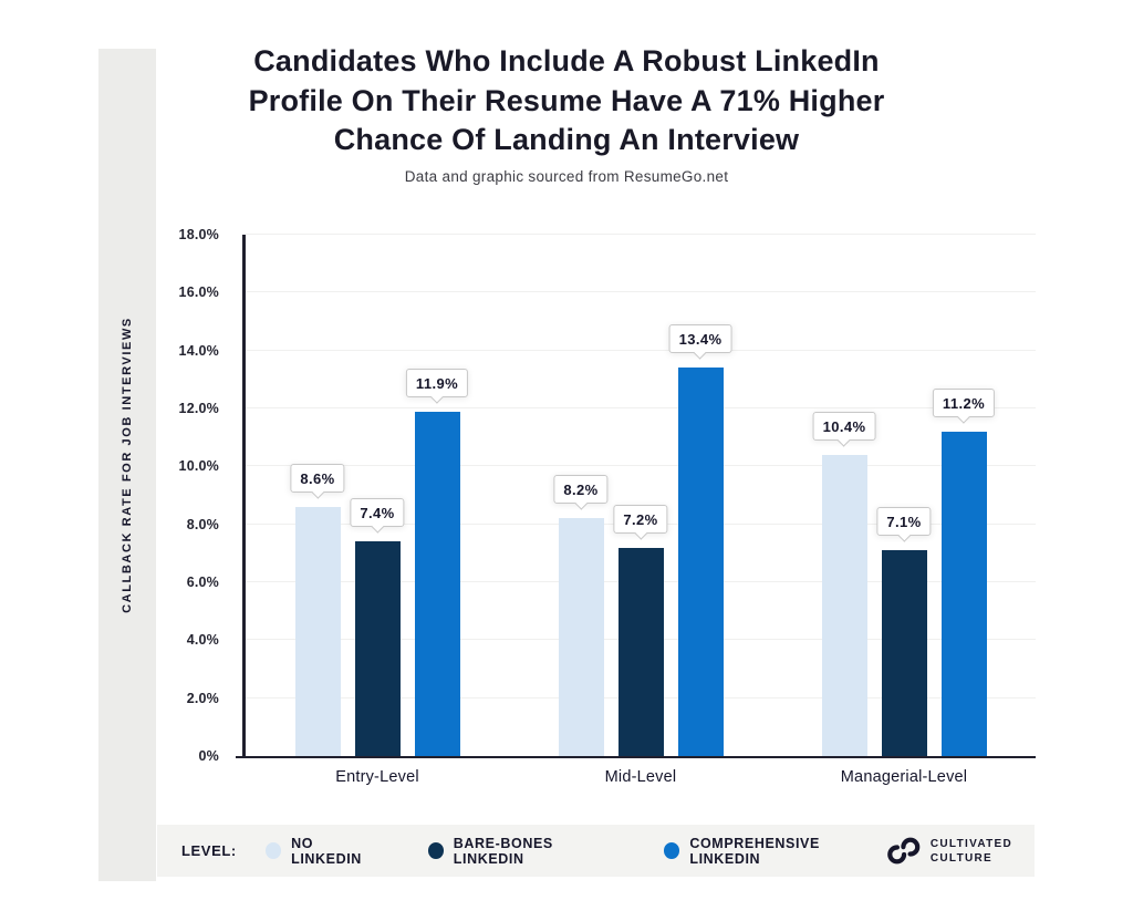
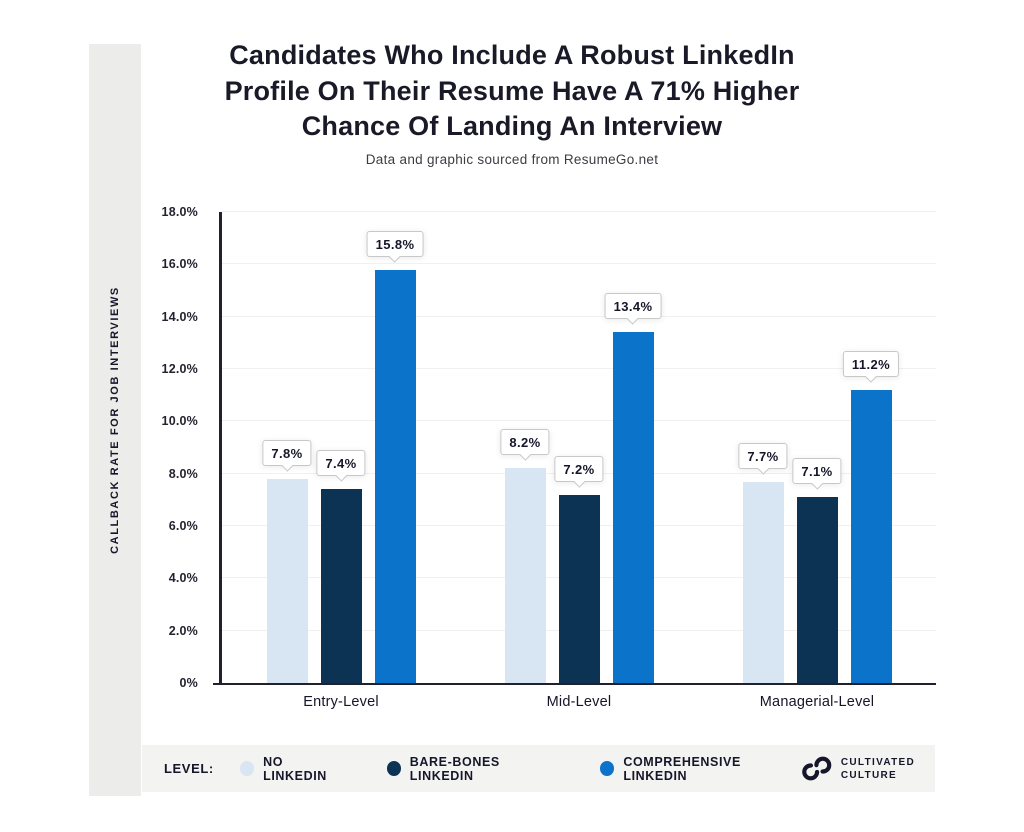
NO LINKEDIN/Entry-Level: 8.6% -> 7.8%
COMPREHENSIVE LINKEDIN/Entry-Level: 11.9% -> 15.8%
NO LINKEDIN/Managerial-Level: 10.4% -> 7.7%
